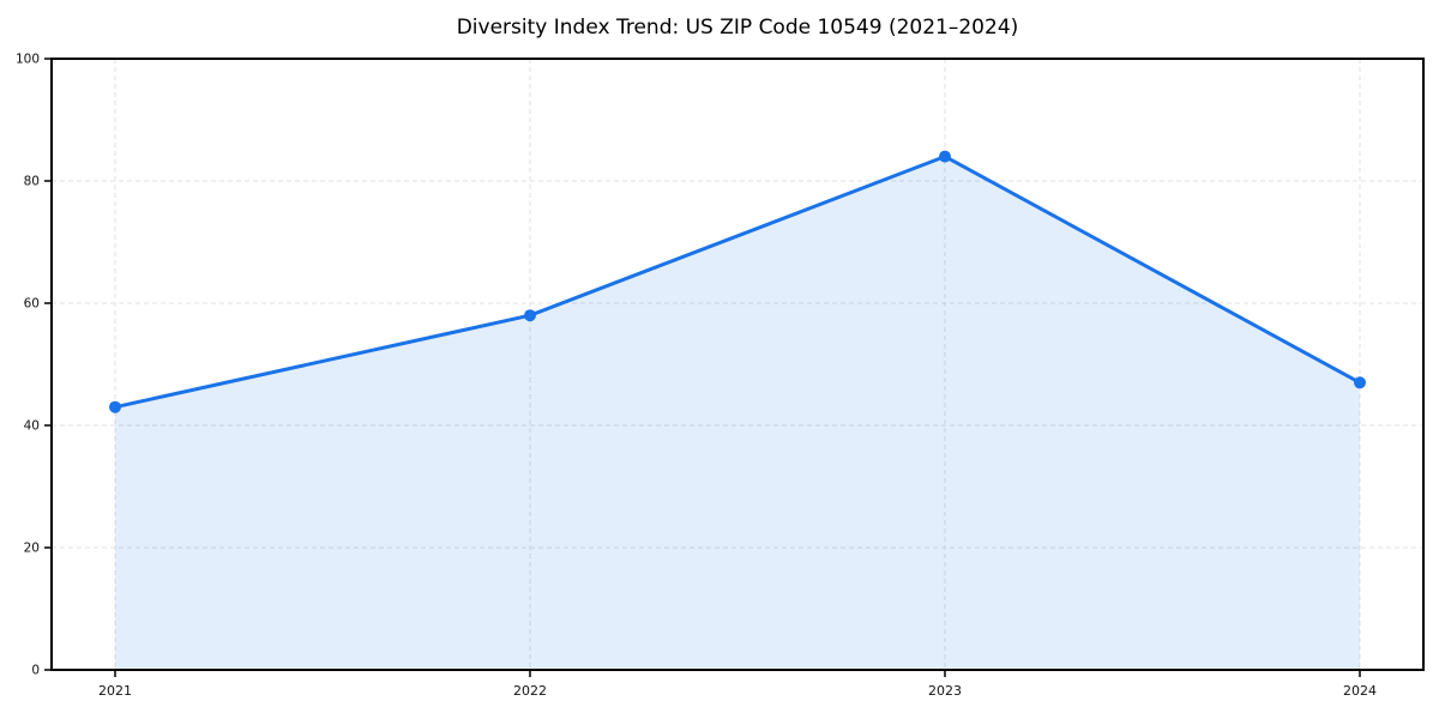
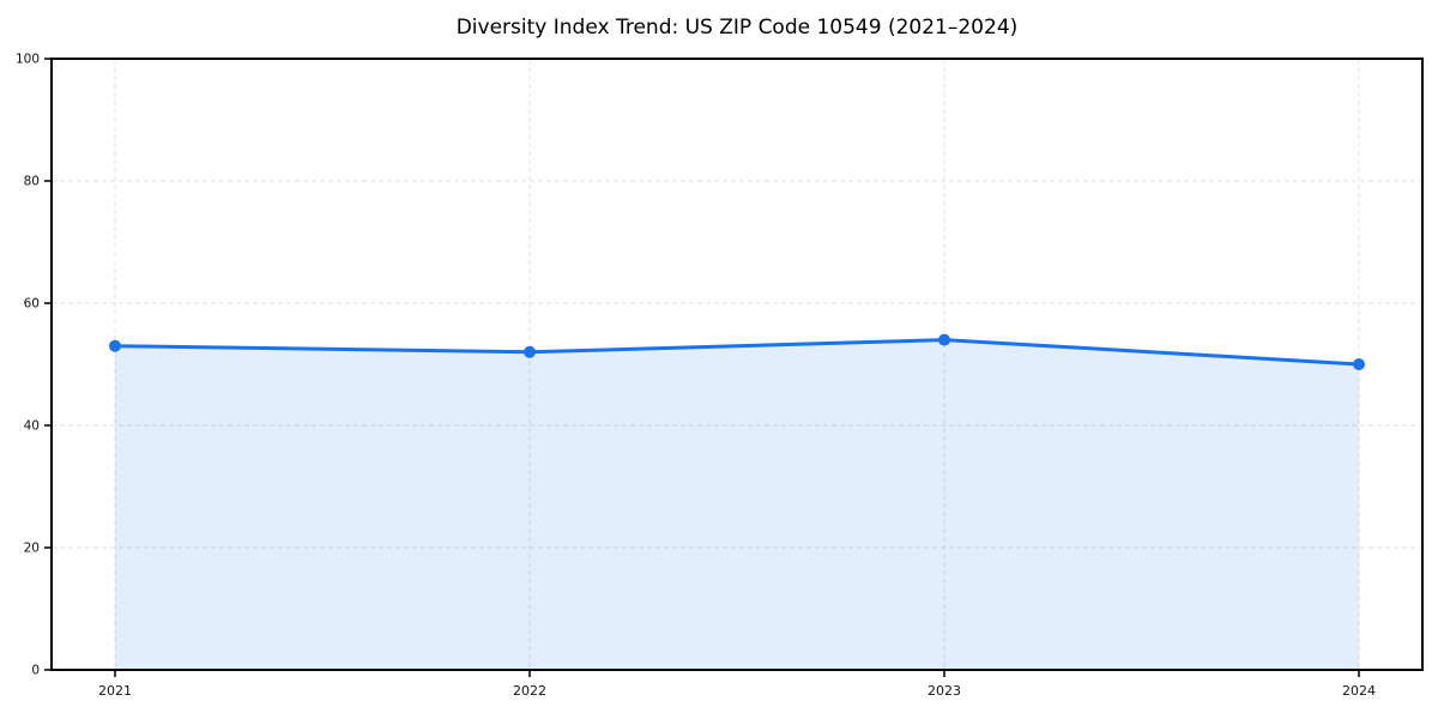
2021: 43 -> 53
2022: 58 -> 52
2023: 84 -> 54
2024: 47 -> 50
